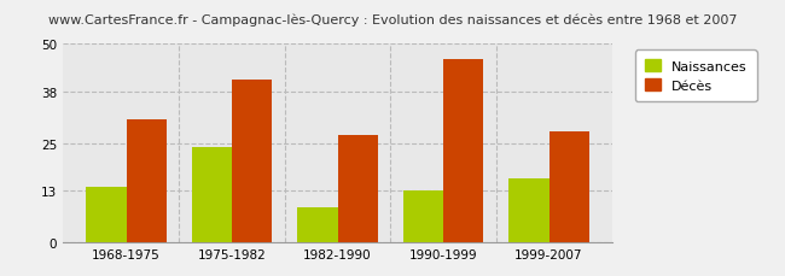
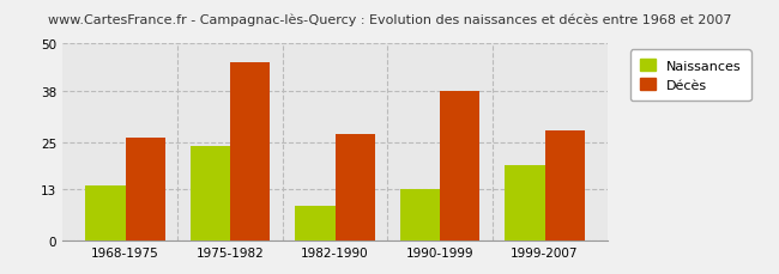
Décès/1968-1975: 31 -> 26
Décès/1975-1982: 41 -> 45
Décès/1990-1999: 46 -> 38
Naissances/1999-2007: 16 -> 19
